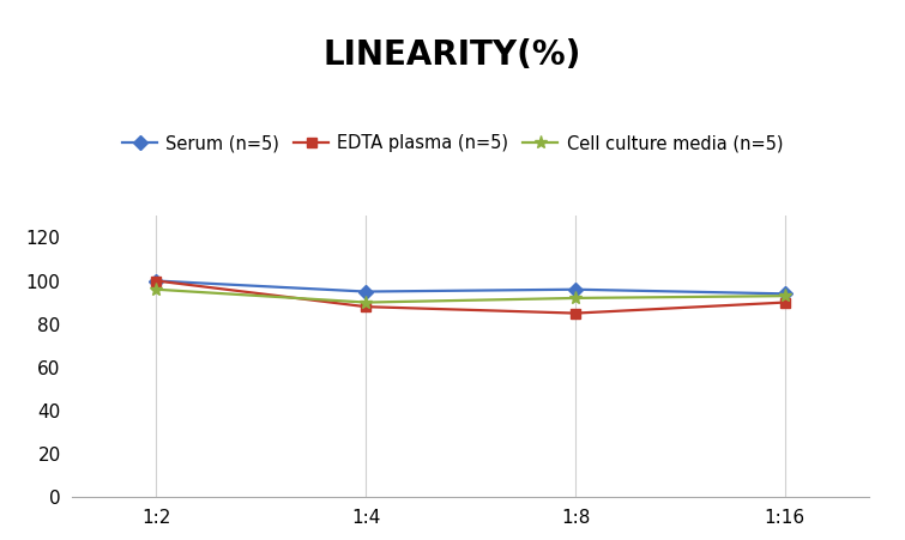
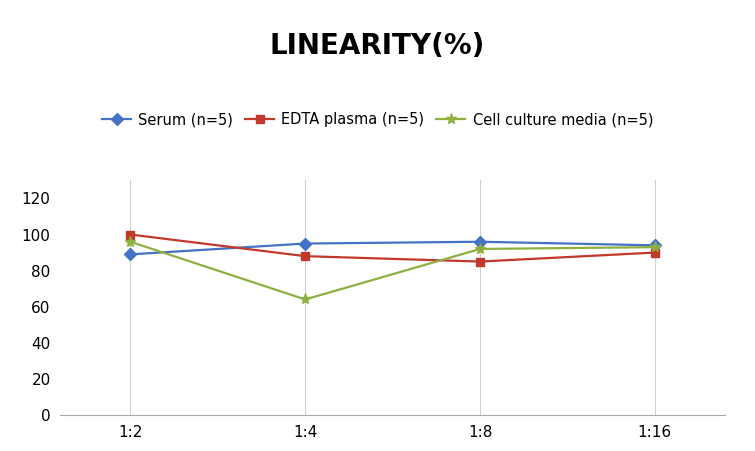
Serum (n=5)/1:2: 100 -> 89
Cell culture media (n=5)/1:4: 90 -> 64
